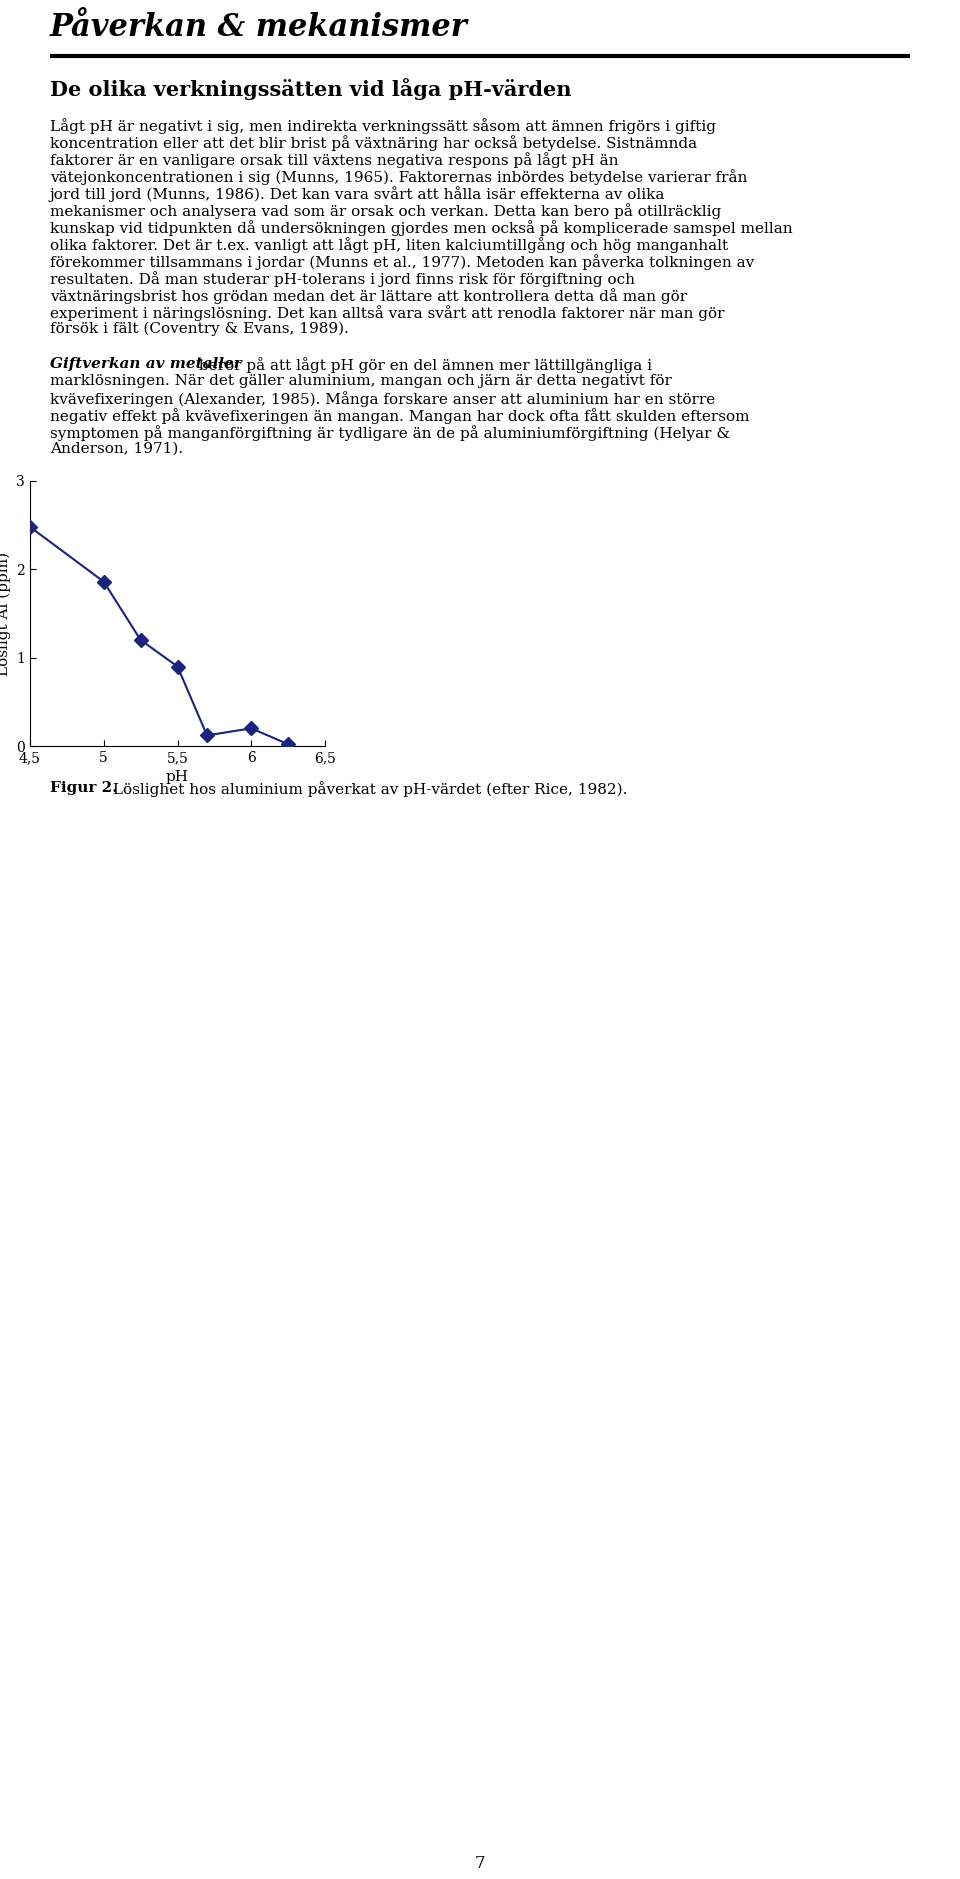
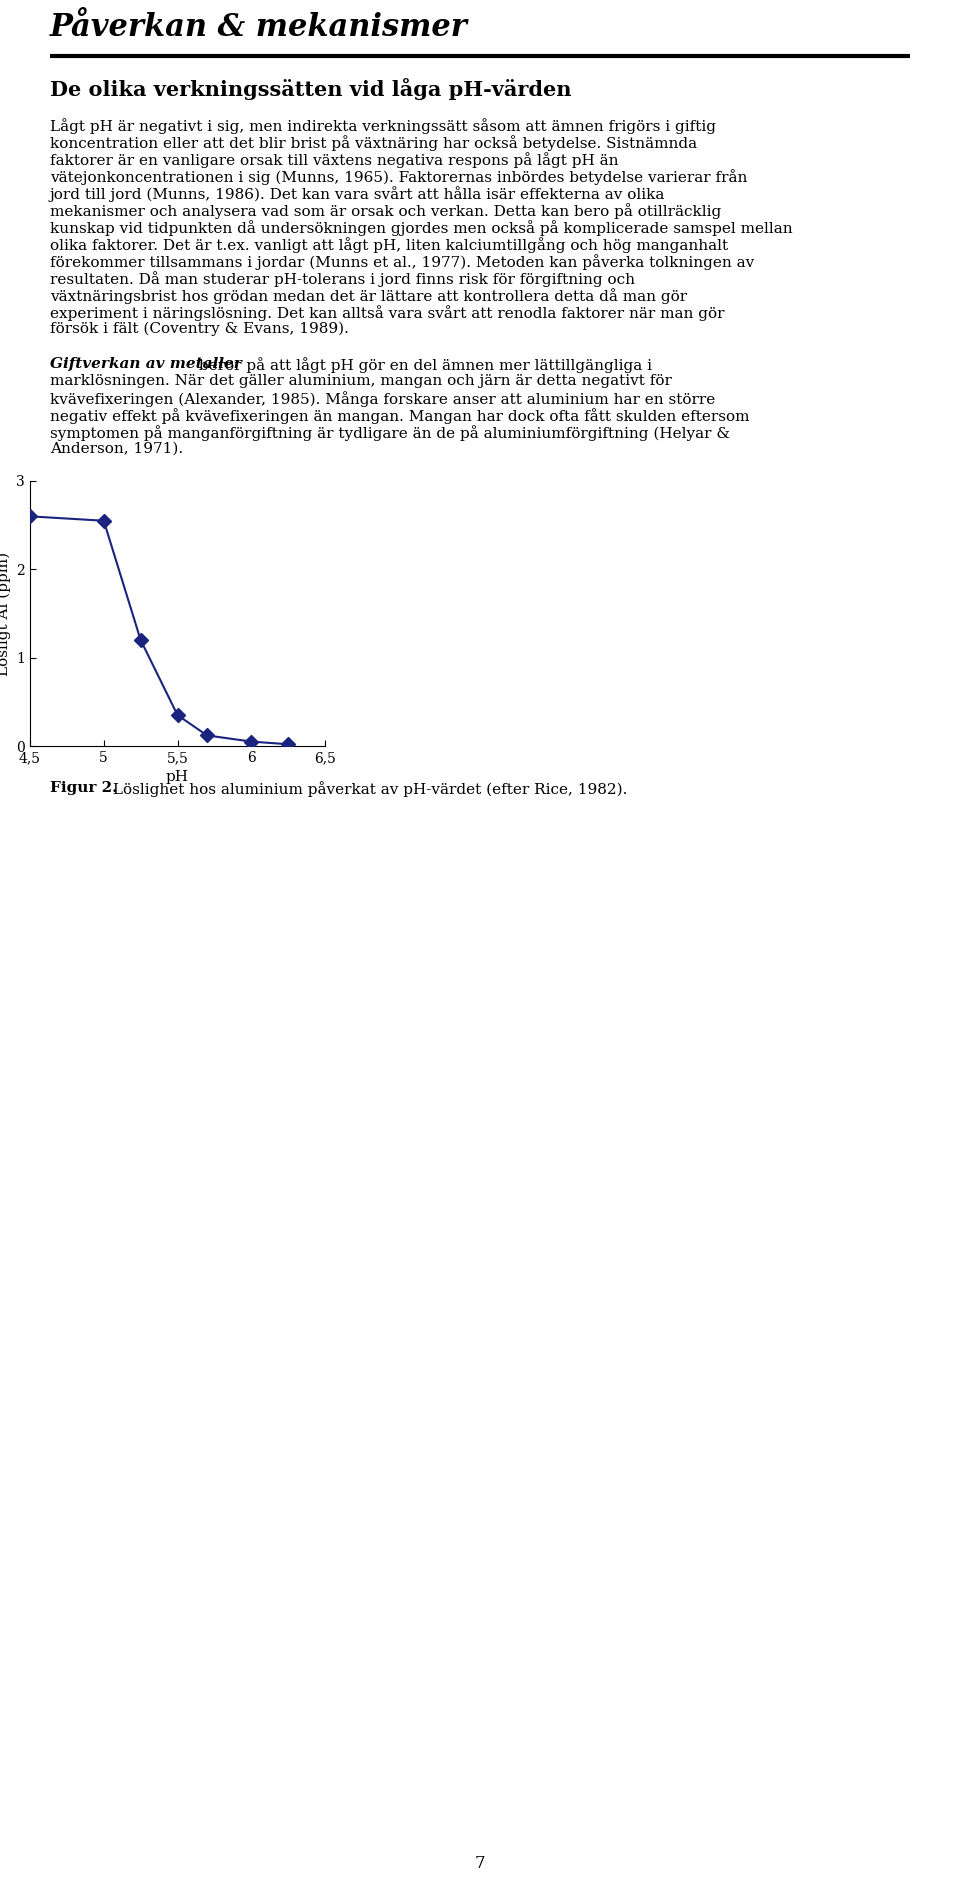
4,5: 2.48 -> 2.60
5: 1.86 -> 2.55
5,5: 0.90 -> 0.35
6: 0.20 -> 0.05
